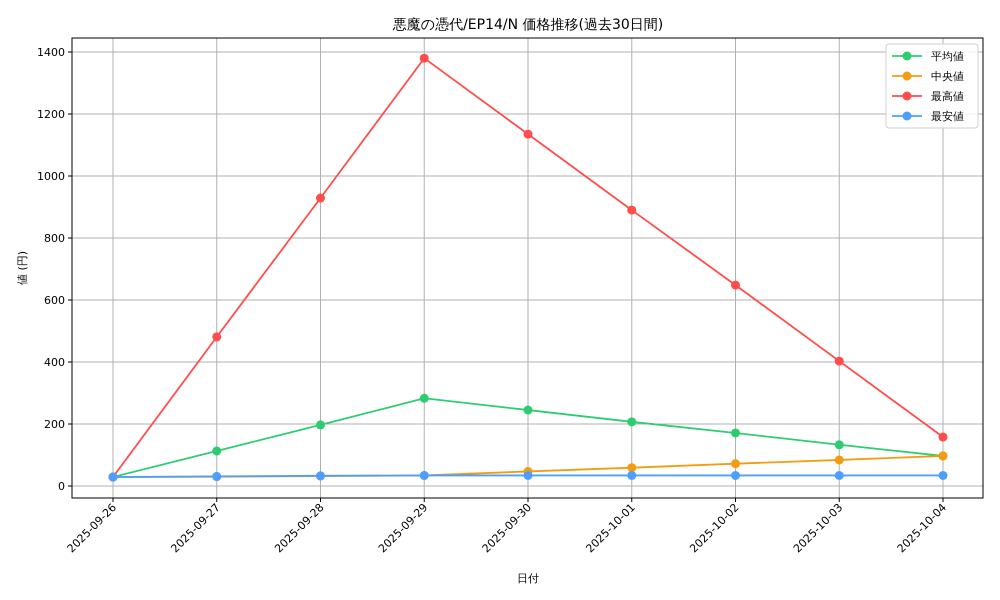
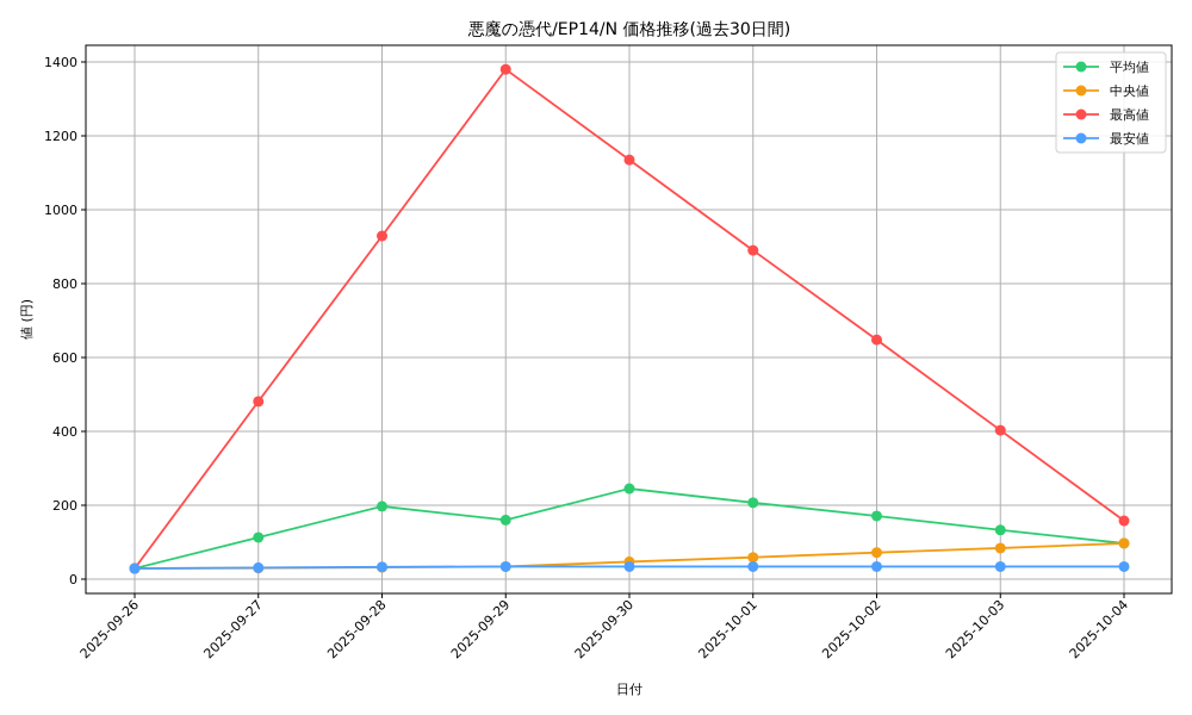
平均値/2025-09-29: 280 -> 160
